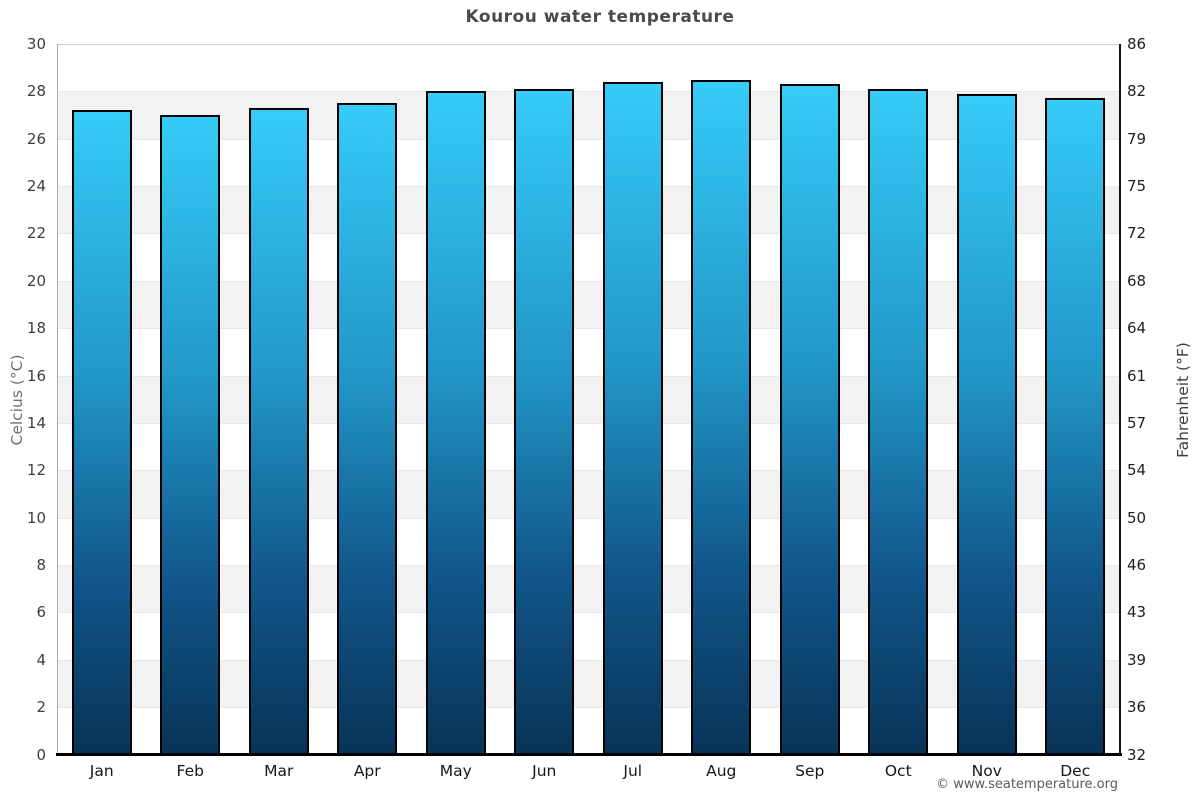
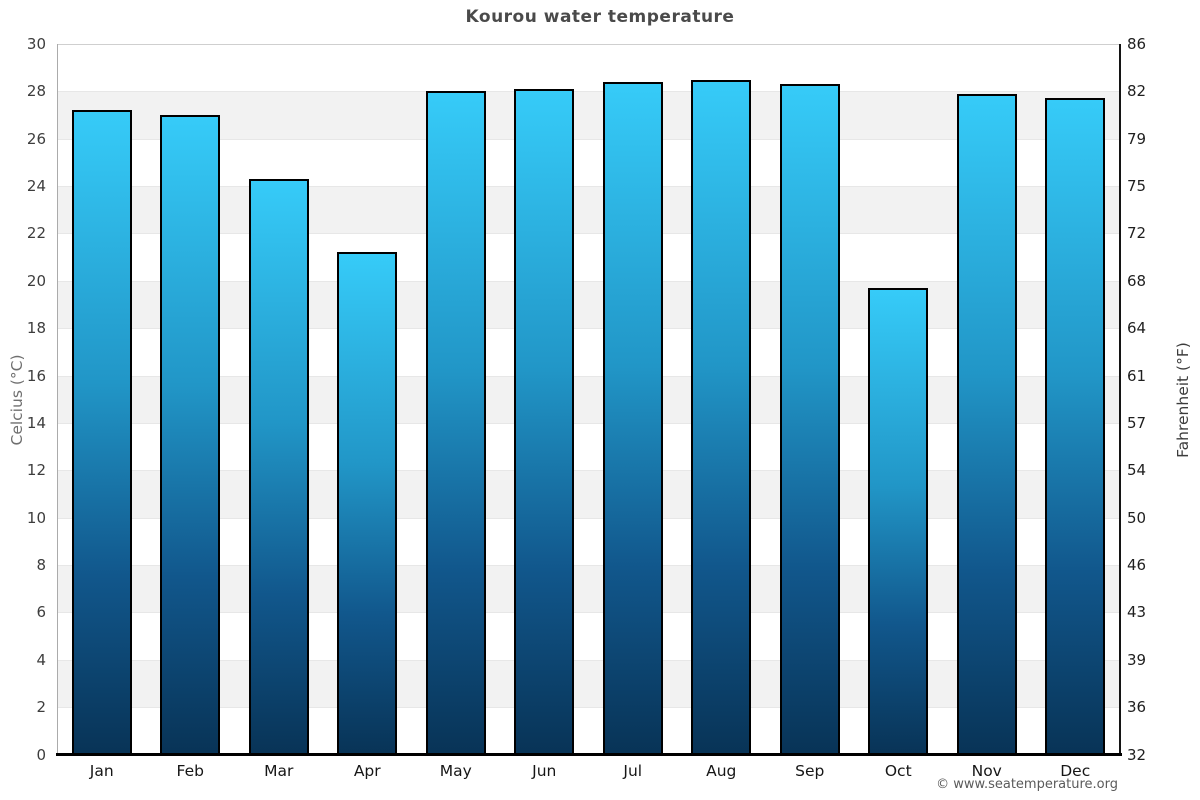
Mar: 27.3 -> 24.3
Apr: 27.5 -> 21.2
Oct: 28.1 -> 19.7
